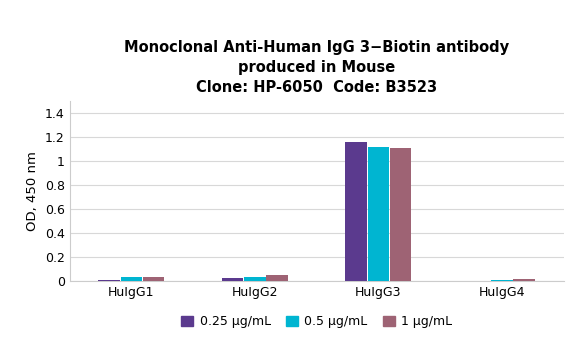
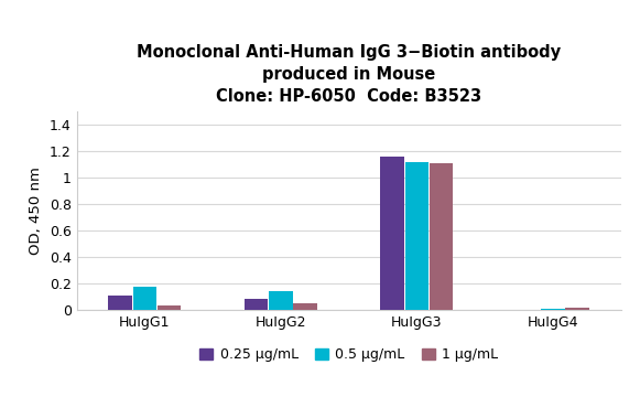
0.25 μg/mL/HuIgG1: 0.01 -> 0.11
0.5 μg/mL/HuIgG1: 0.03 -> 0.17
0.25 μg/mL/HuIgG2: 0.03 -> 0.08
0.5 μg/mL/HuIgG2: 0.04 -> 0.14
